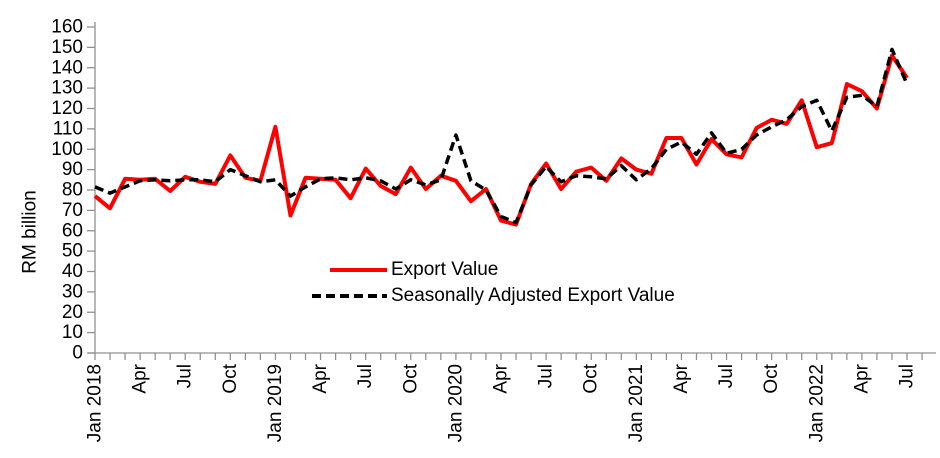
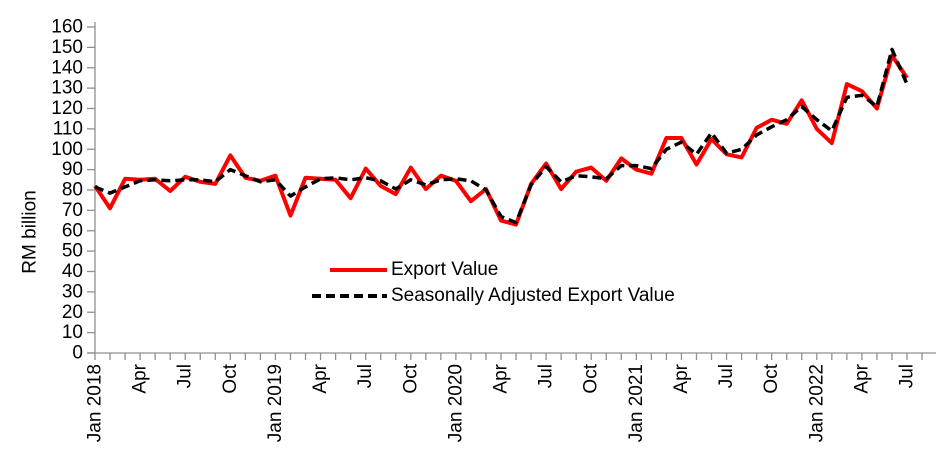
Export Value/Jan 2018: 77 -> 82
Export Value/Jan 2019: 111 -> 87
Seasonally Adjusted Export Value/Jan 2020: 107 -> 86
Seasonally Adjusted Export Value/Jan 2021: 85 -> 92
Export Value/Jan 2022: 101 -> 110
Seasonally Adjusted Export Value/Jan 2022: 124 -> 114
